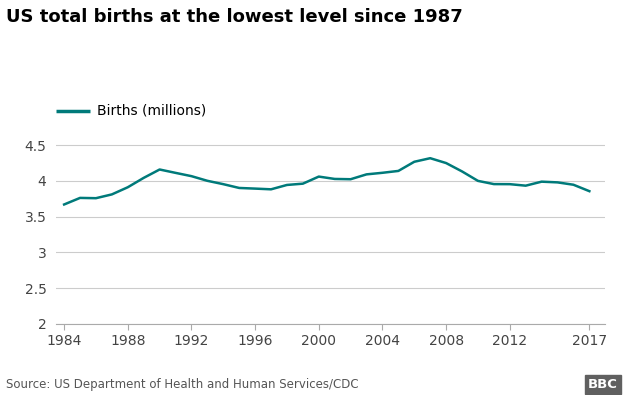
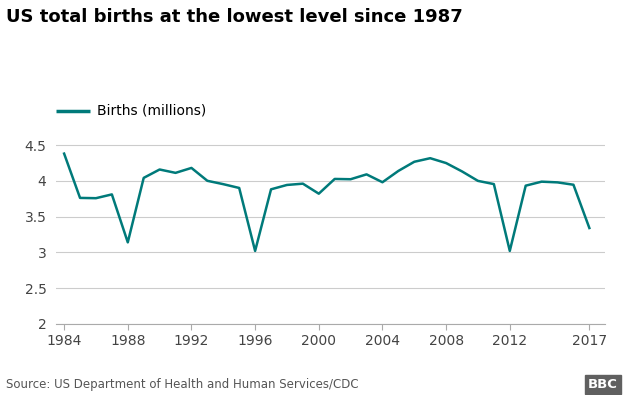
1984: 3.67 -> 4.38
1988: 3.91 -> 3.14
1992: 4.07 -> 4.18
1996: 3.89 -> 3.02
2000: 4.06 -> 3.82
2004: 4.11 -> 3.98
2012: 3.95 -> 3.02
2017: 3.85 -> 3.34
